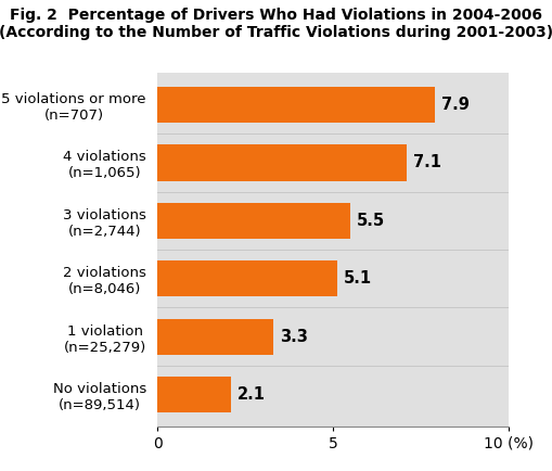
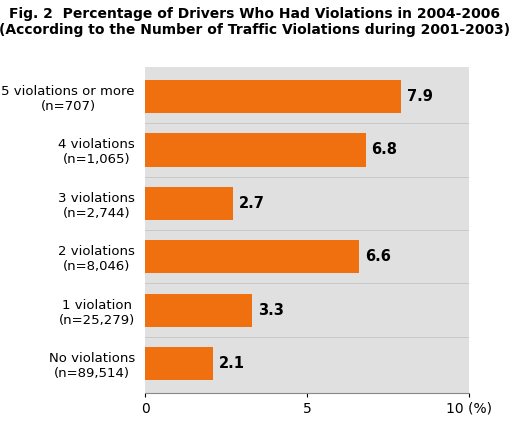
4 violations (n=1,065): 7.1 -> 6.8
3 violations (n=2,744): 5.5 -> 2.7
2 violations (n=8,046): 5.1 -> 6.6
